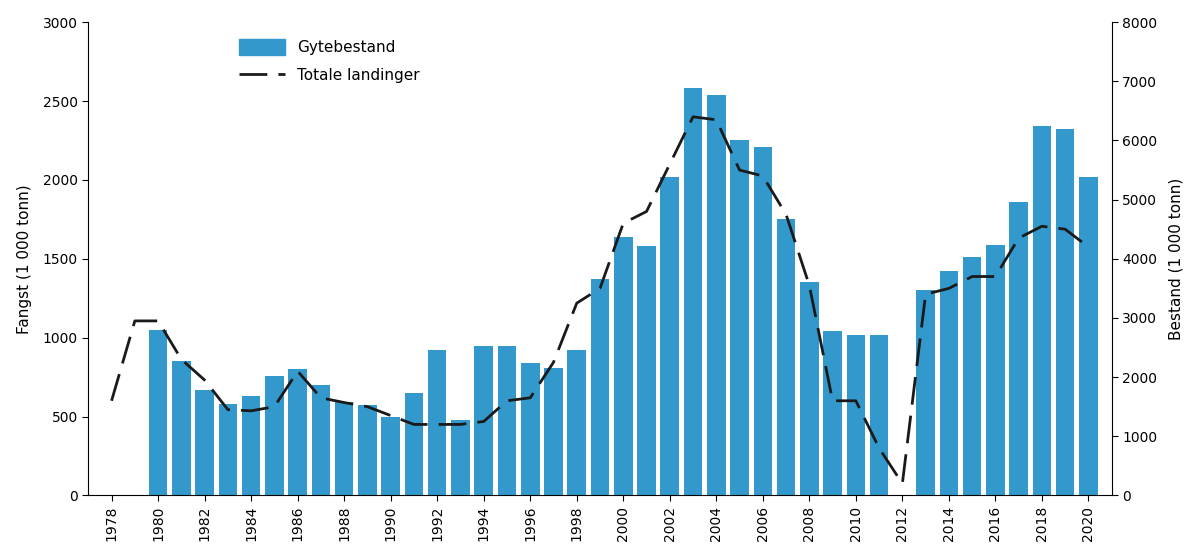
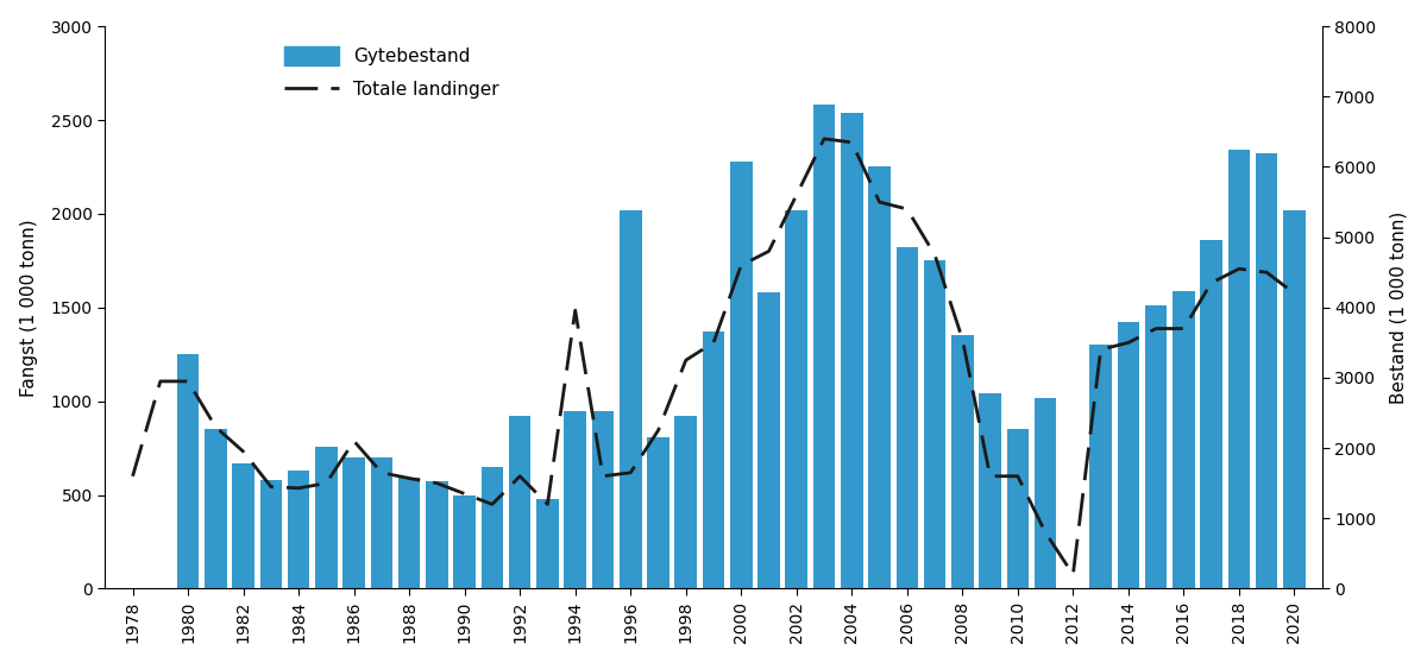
Gytebestand/1980: 1050 -> 1250
Gytebestand/1986: 800 -> 700
Totale landinger/1992: 1200 -> 1600
Totale landinger/1994: 1250 -> 3960
Gytebestand/1996: 840 -> 2020
Gytebestand/2000: 1640 -> 2280
Gytebestand/2006: 2210 -> 1820
Gytebestand/2010: 1020 -> 850
